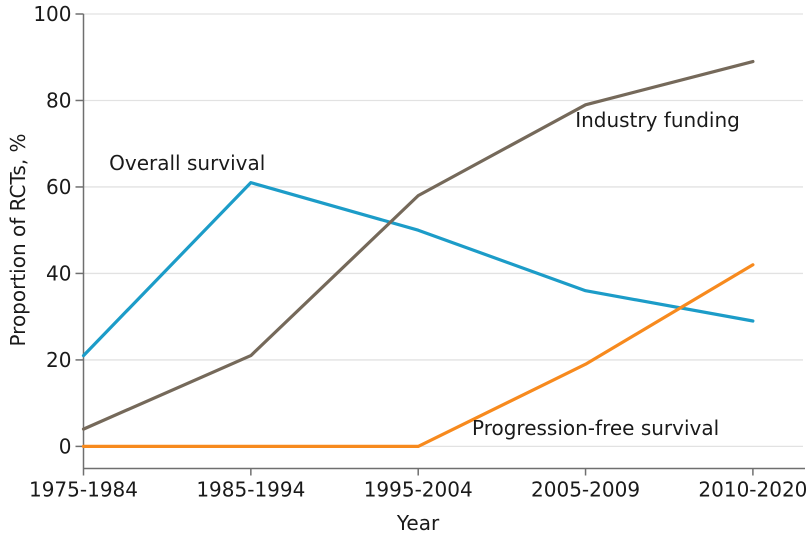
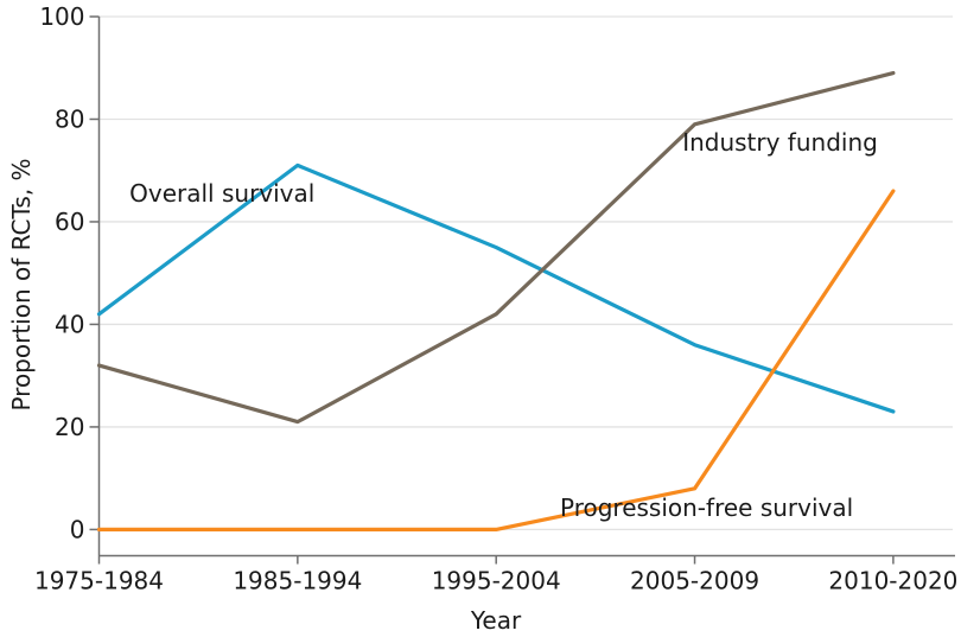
Overall survival/1975-1984: 21 -> 42
Industry funding/1975-1984: 4 -> 32
Overall survival/1985-1994: 61 -> 71
Overall survival/1995-2004: 50 -> 55
Industry funding/1995-2004: 58 -> 42
Progression-free survival/2005-2009: 19 -> 8
Overall survival/2010-2020: 29 -> 23
Progression-free survival/2010-2020: 42 -> 66
